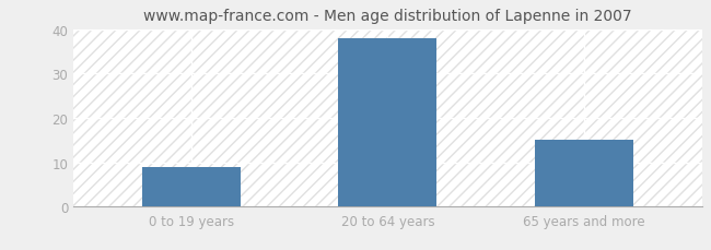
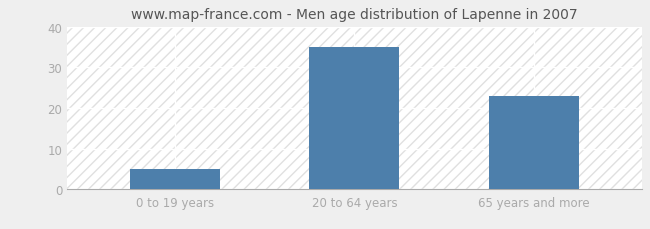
0 to 19 years: 9 -> 5
20 to 64 years: 38 -> 35
65 years and more: 15 -> 23
